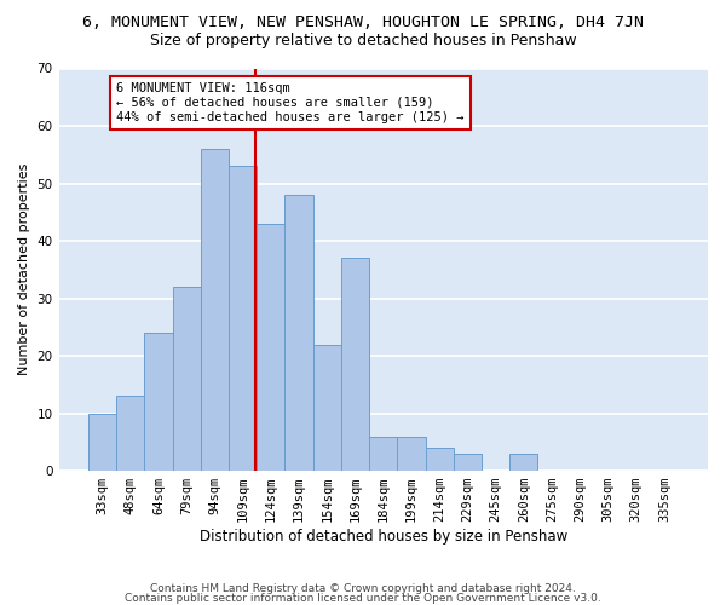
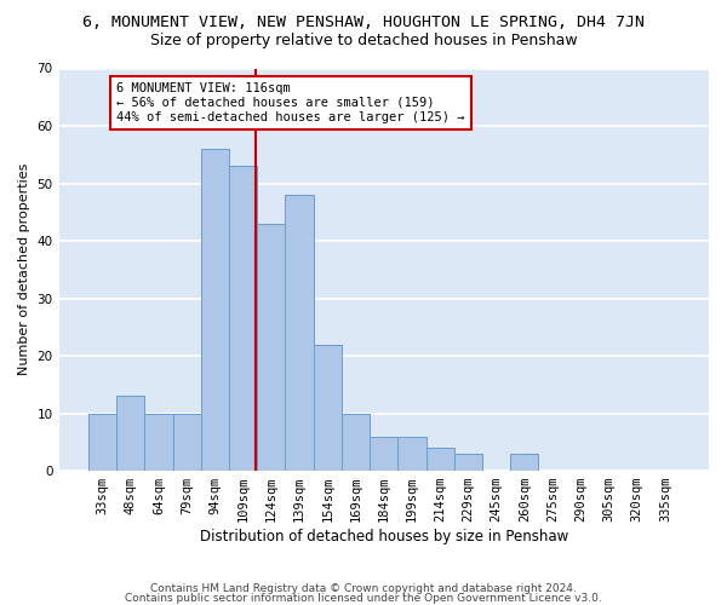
64sqm: 24 -> 10
79sqm: 32 -> 10
169sqm: 37 -> 10
